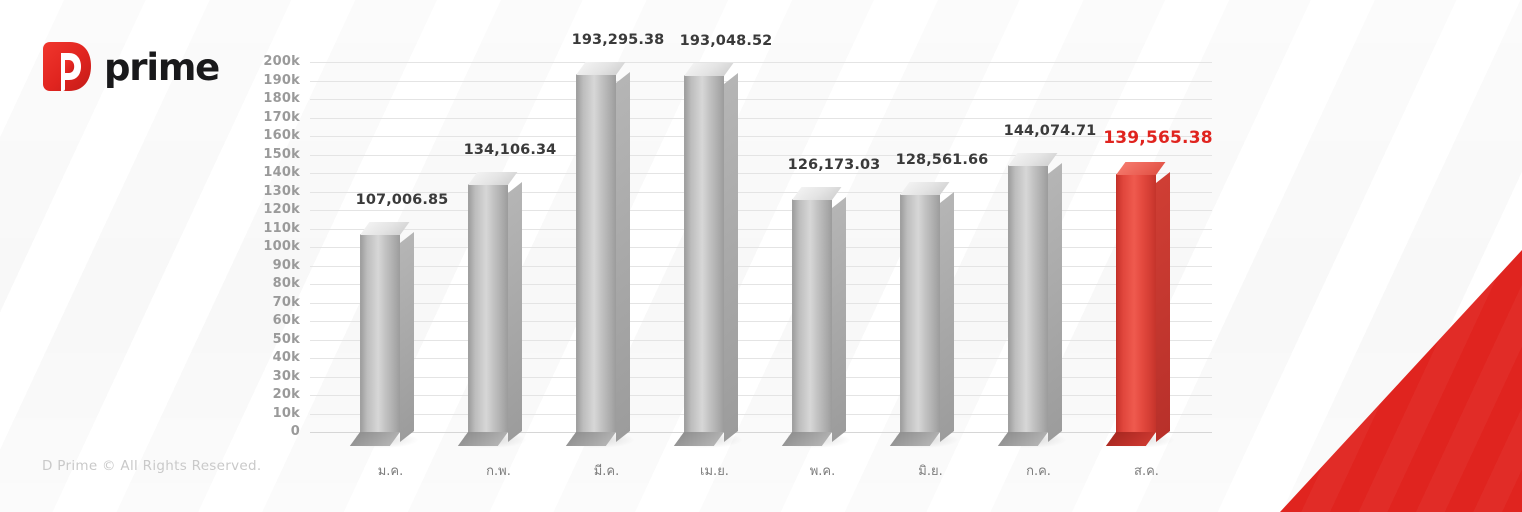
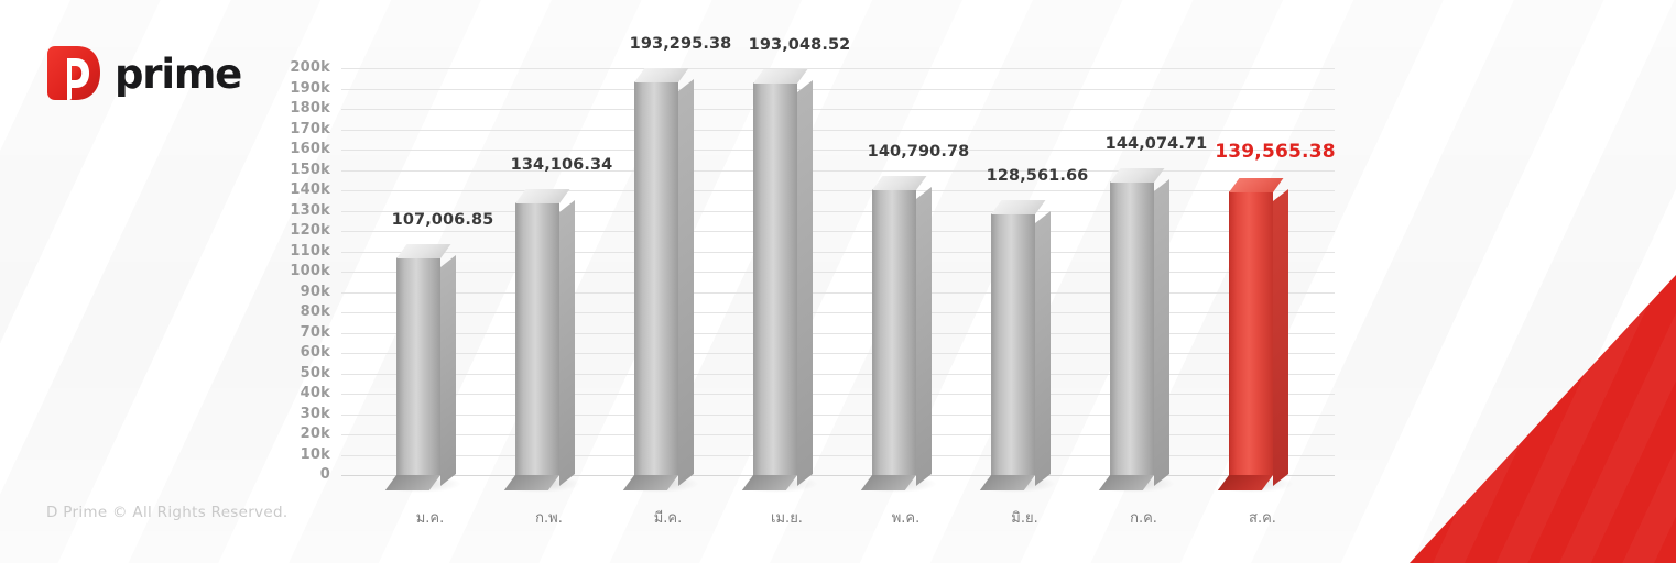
พ.ค.: 126,173.03 -> 140,790.78
